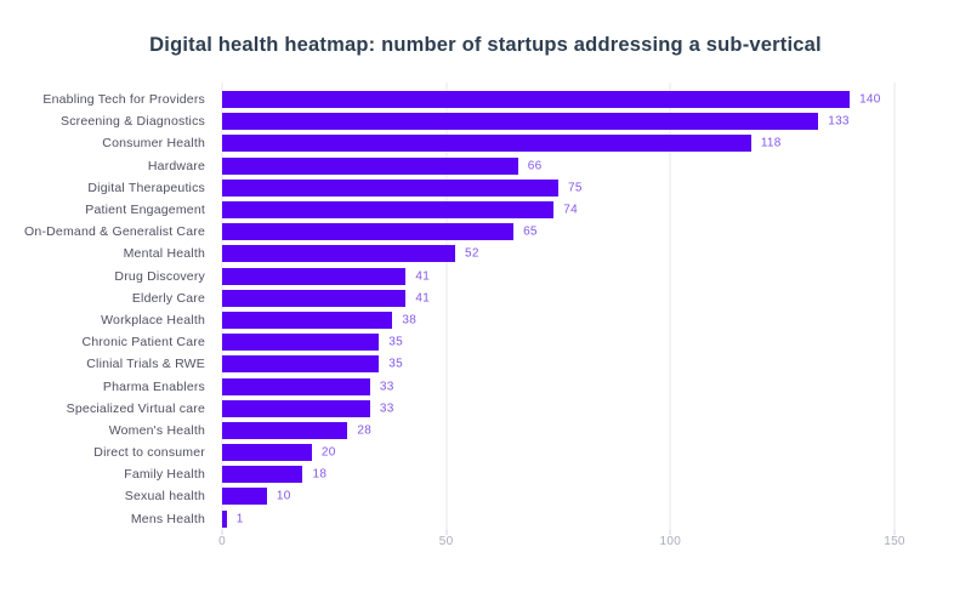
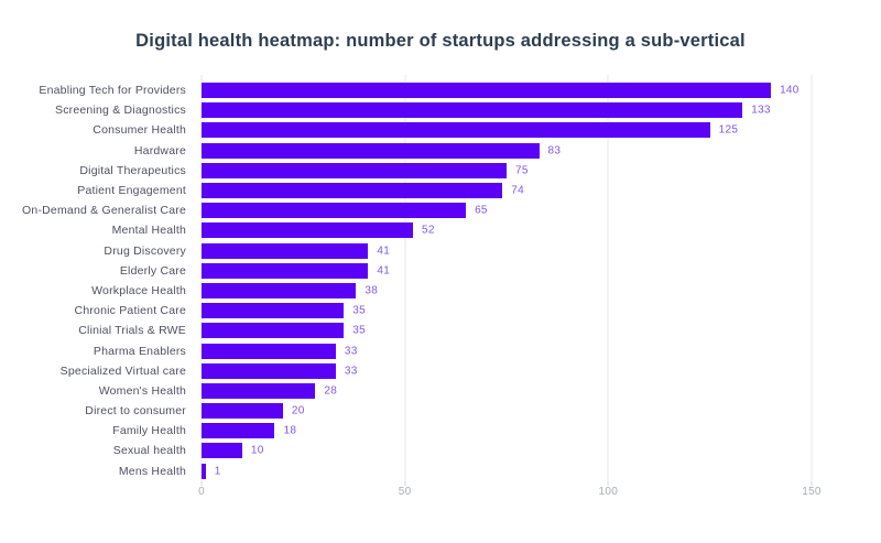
Consumer Health: 118 -> 125
Hardware: 66 -> 83
